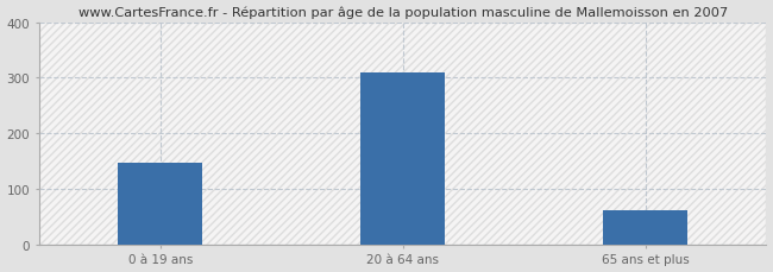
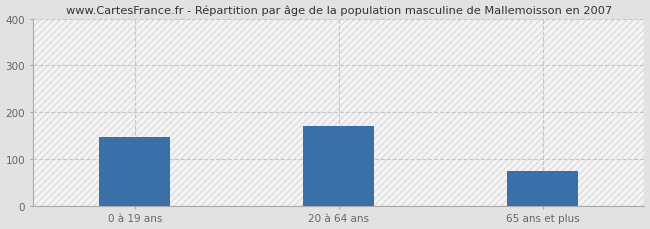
20 à 64 ans: 310 -> 170
65 ans et plus: 62 -> 75
